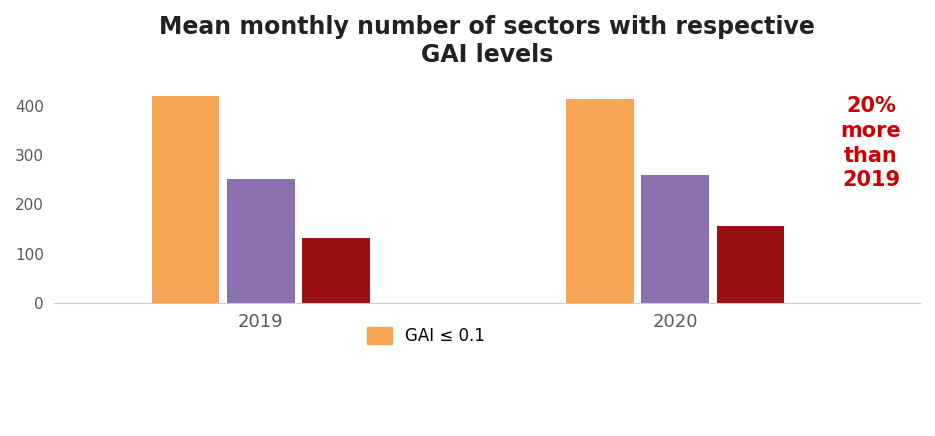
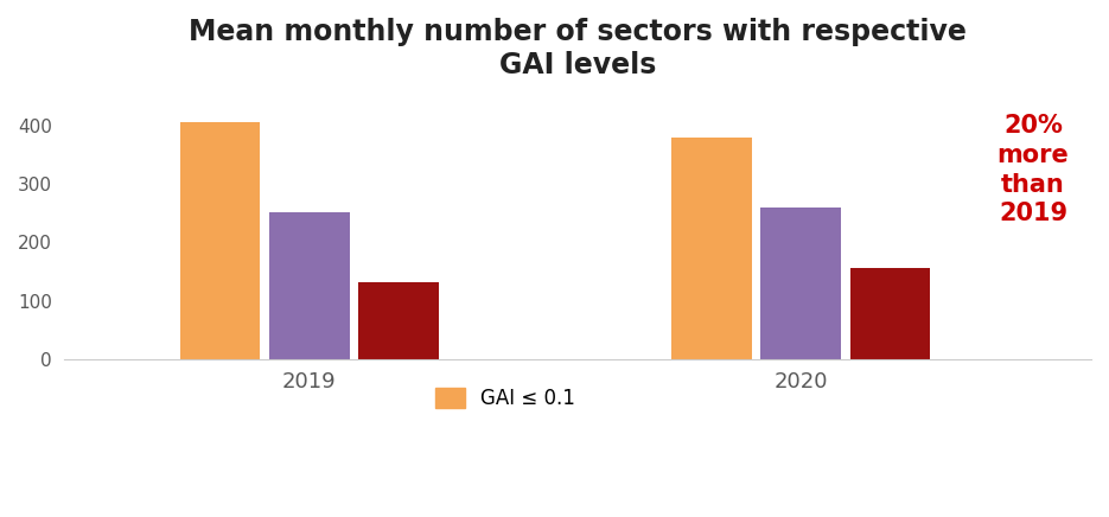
GAI ≤ 0.1/2019: 420 -> 405
GAI ≤ 0.1/2020: 413 -> 380
